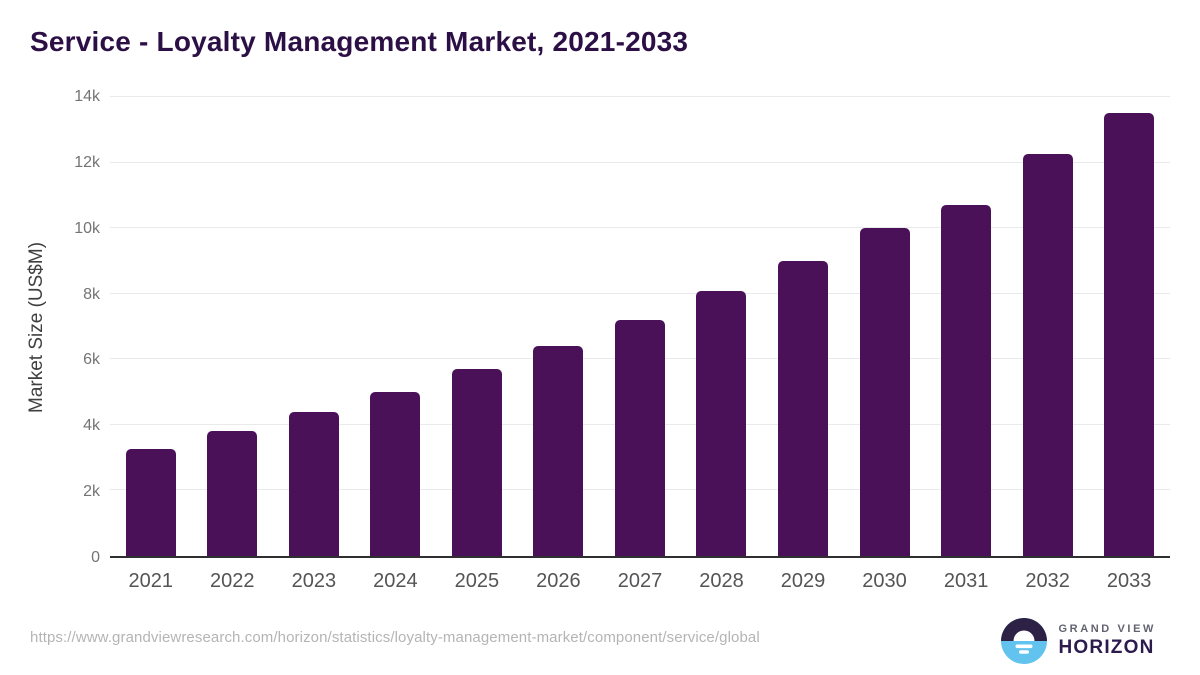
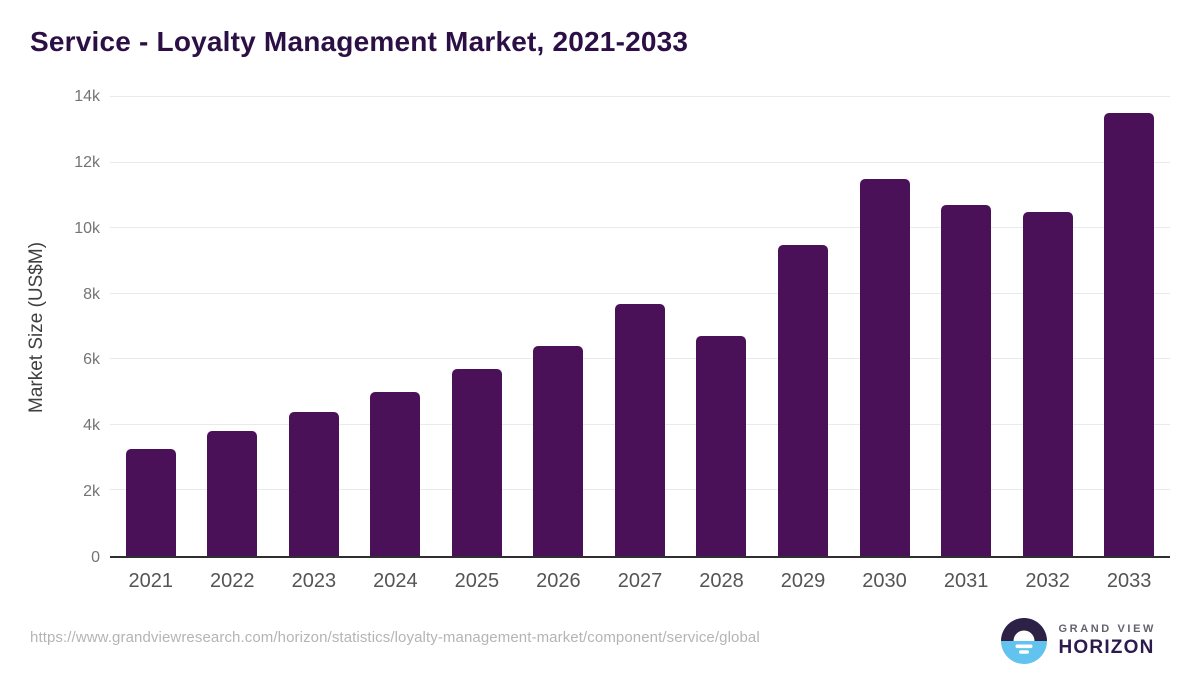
2027: 7.2k -> 7.7k
2028: 8.1k -> 6.7k
2029: 9.0k -> 9.5k
2030: 10.0k -> 11.5k
2032: 12.2k -> 10.5k
